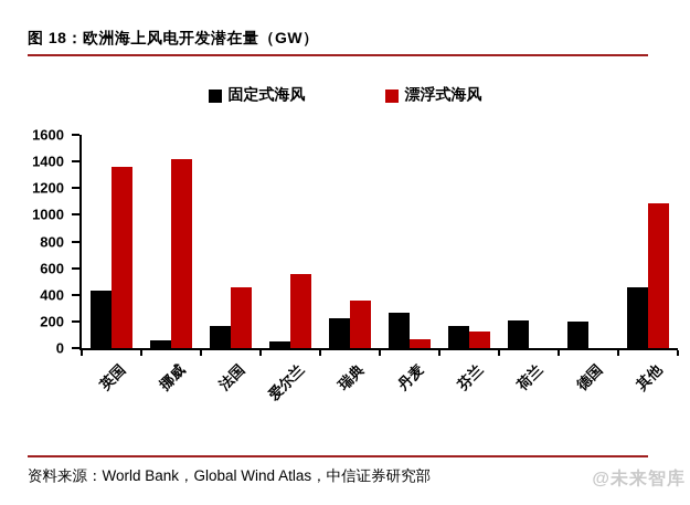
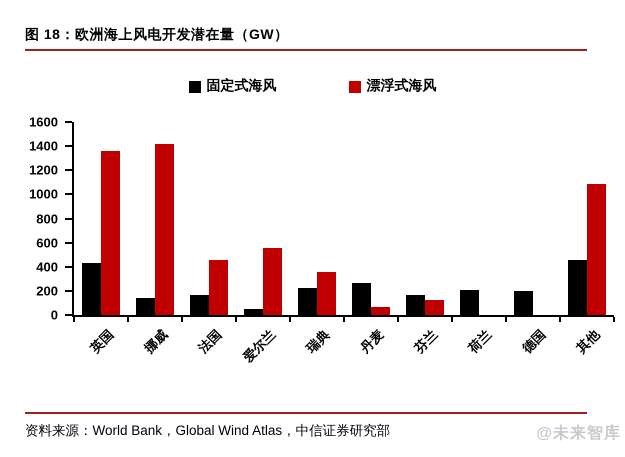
固定式海风/挪威: 60 -> 140
